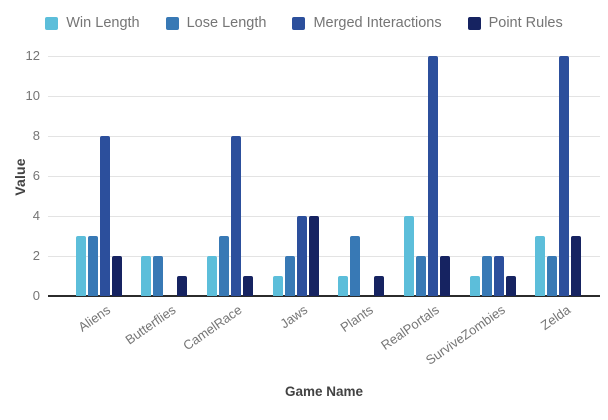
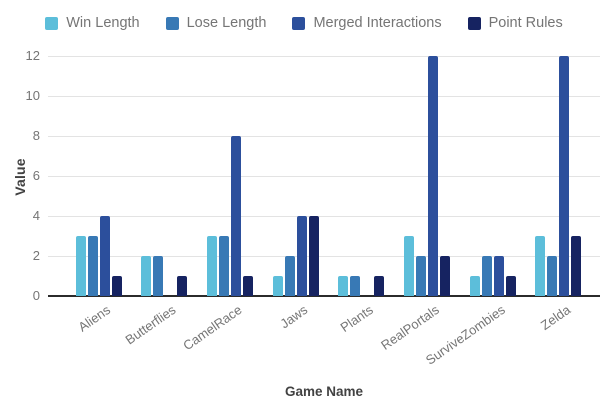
Merged Interactions/Aliens: 8 -> 4
Point Rules/Aliens: 2 -> 1
Win Length/CamelRace: 2 -> 3
Lose Length/Plants: 3 -> 1
Win Length/RealPortals: 4 -> 3
